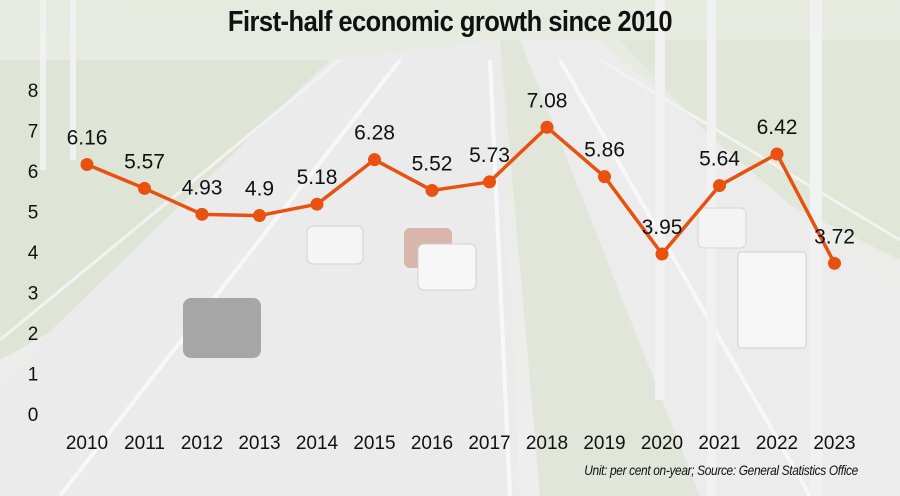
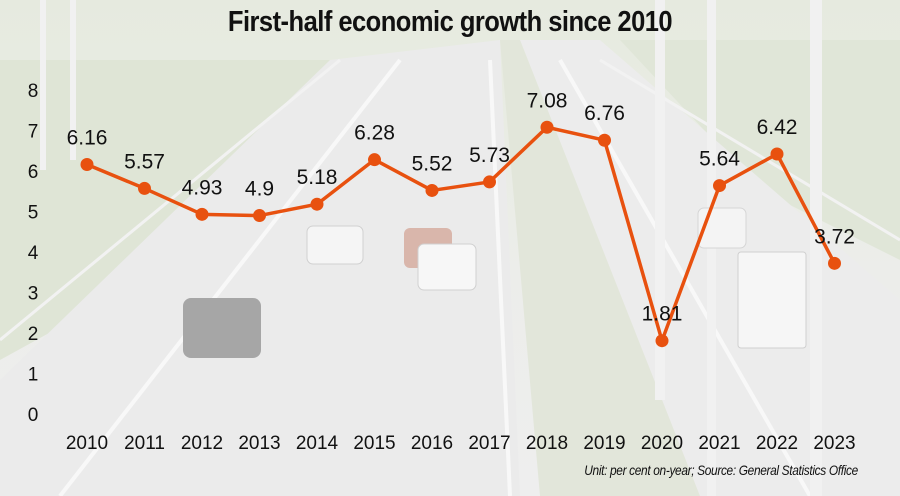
2019: 5.86 -> 6.76
2020: 3.95 -> 1.81
